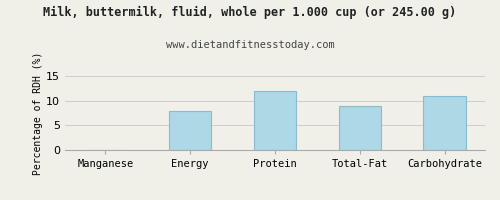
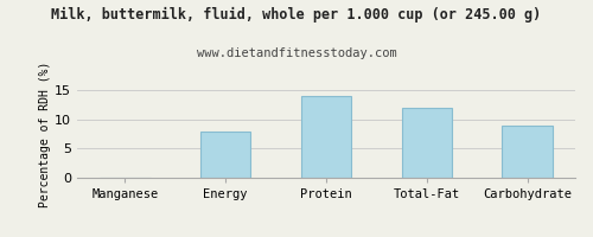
Protein: 12 -> 14
Total-Fat: 9 -> 12
Carbohydrate: 11 -> 9
